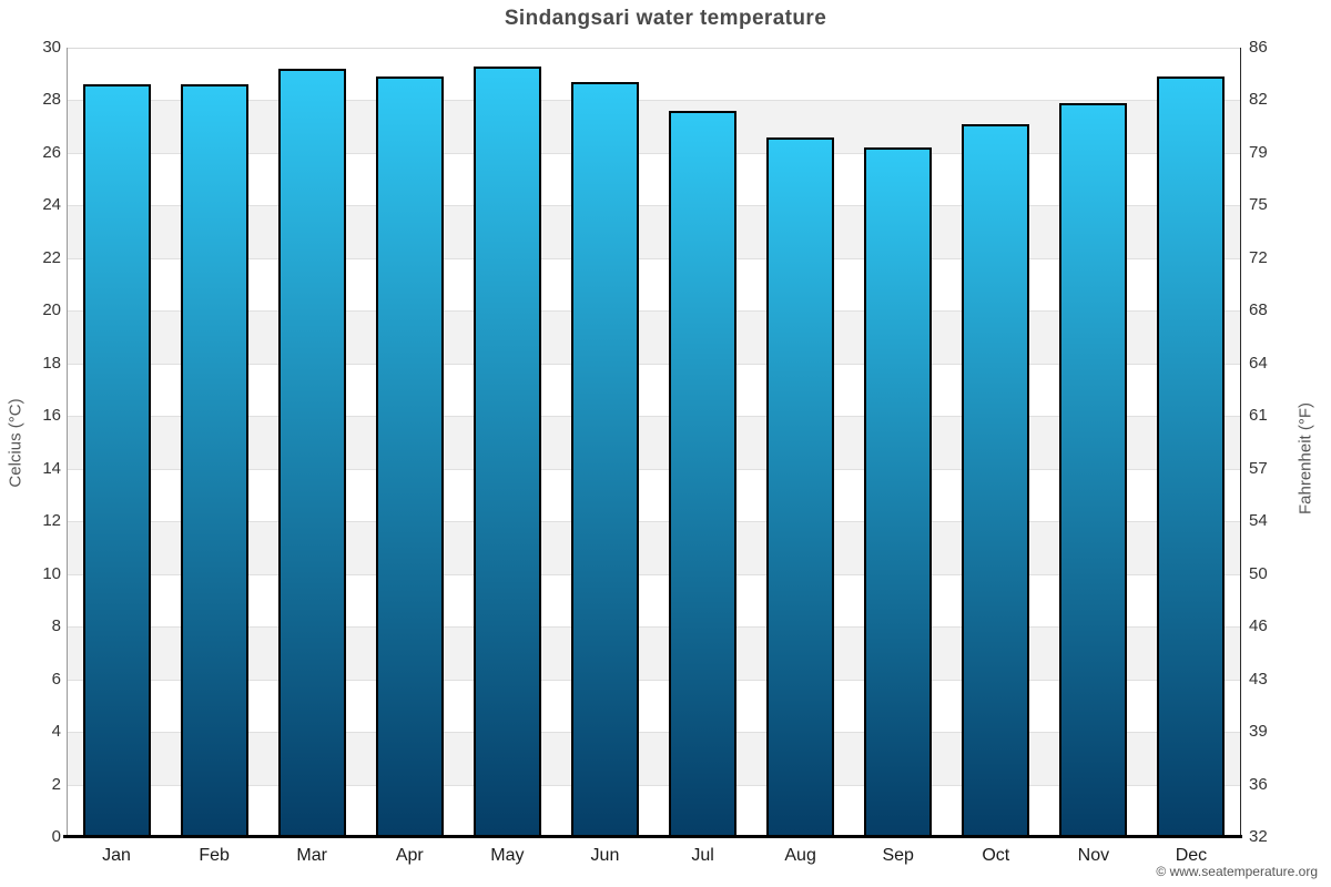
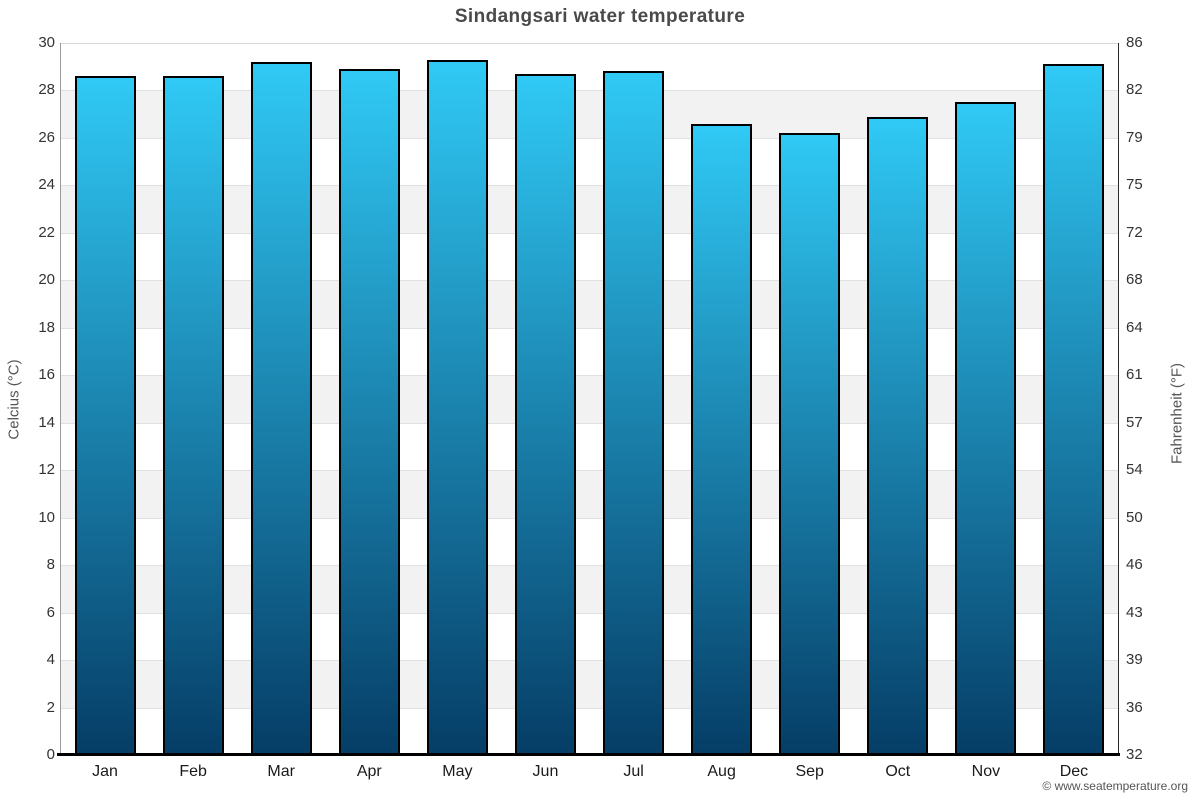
Jul: 27.6 -> 28.8
Oct: 27.1 -> 26.9
Nov: 27.9 -> 27.5
Dec: 28.9 -> 29.1
